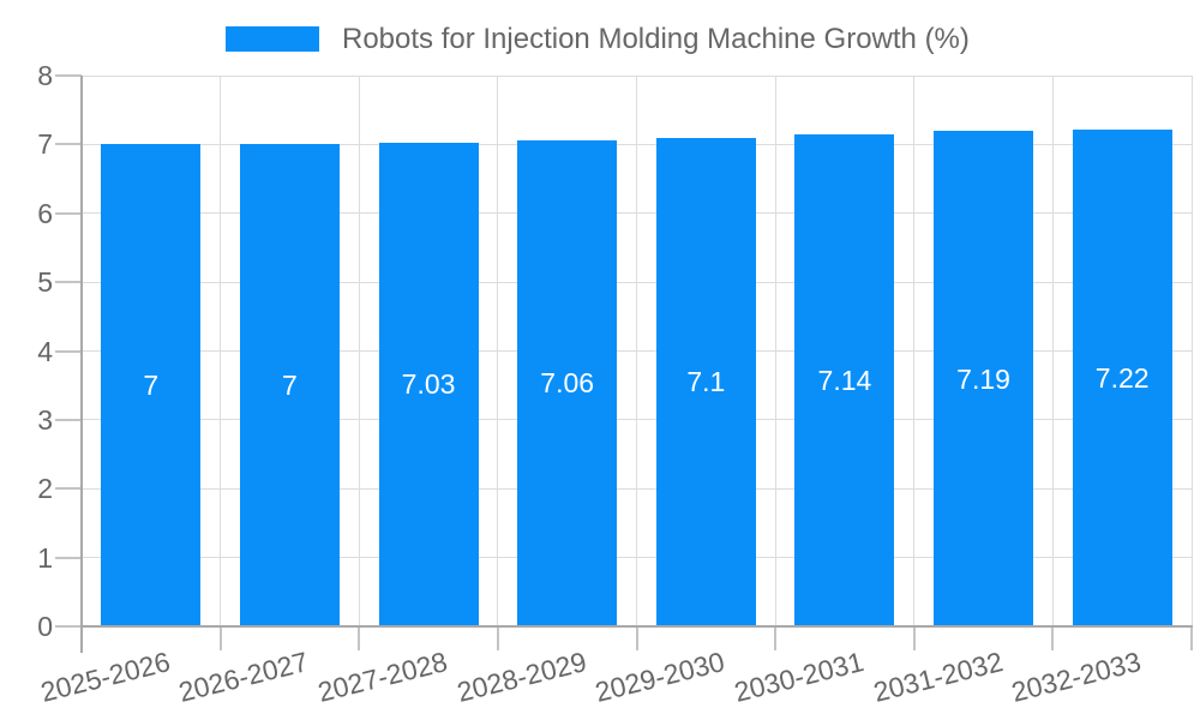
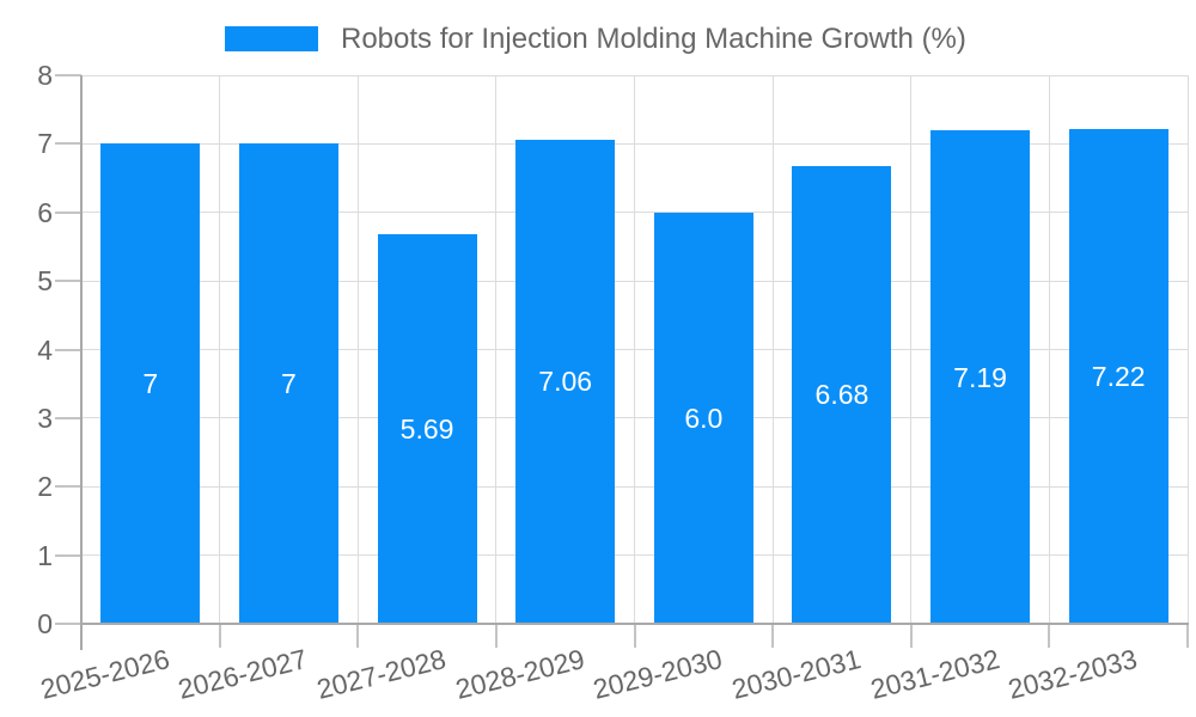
2027-2028: 7.03 -> 5.69
2029-2030: 7.1 -> 6.0
2030-2031: 7.14 -> 6.68
